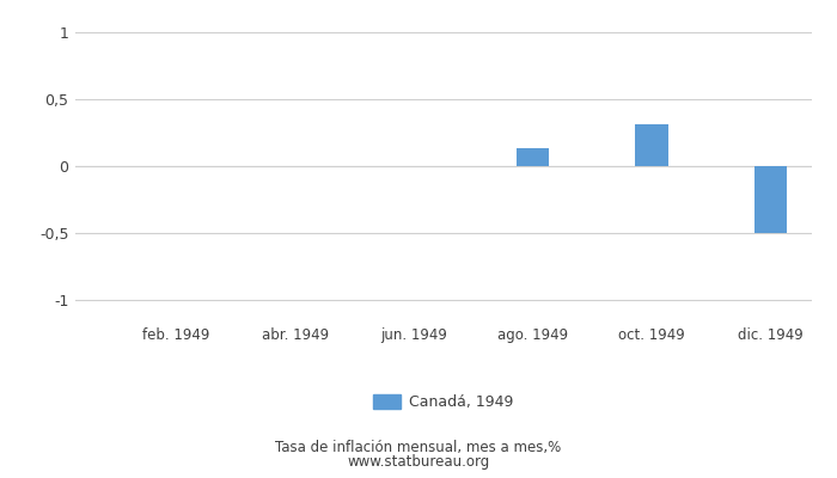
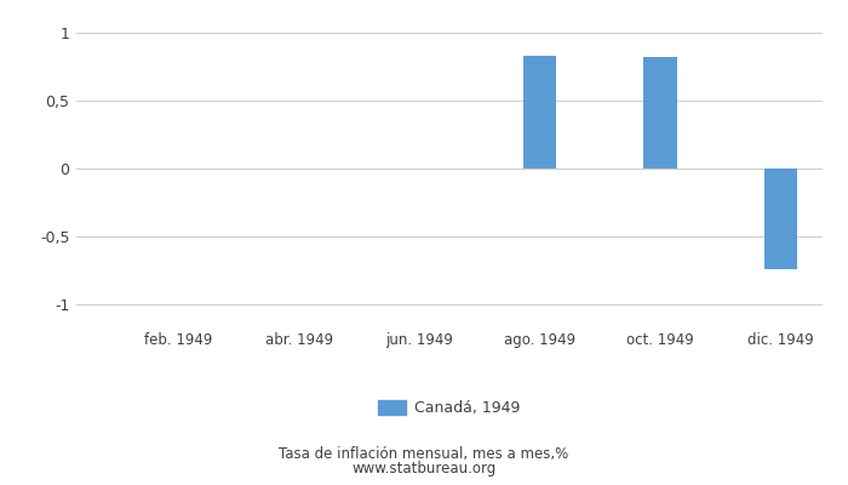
ago. 1949: 0,14 -> 0,83
oct. 1949: 0,31 -> 0,82
dic. 1949: -0,50 -> -0,74
